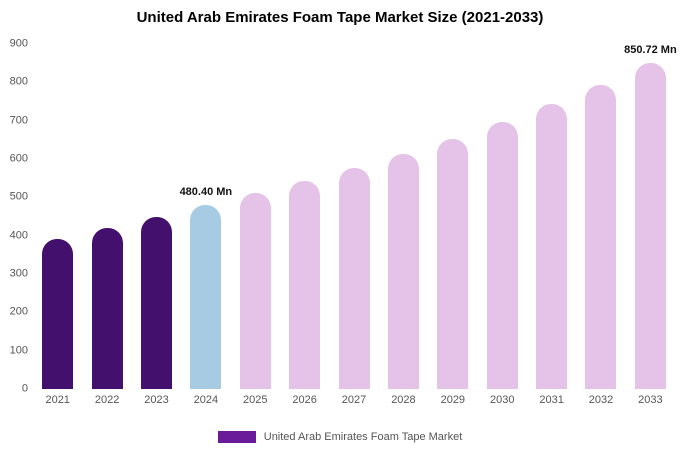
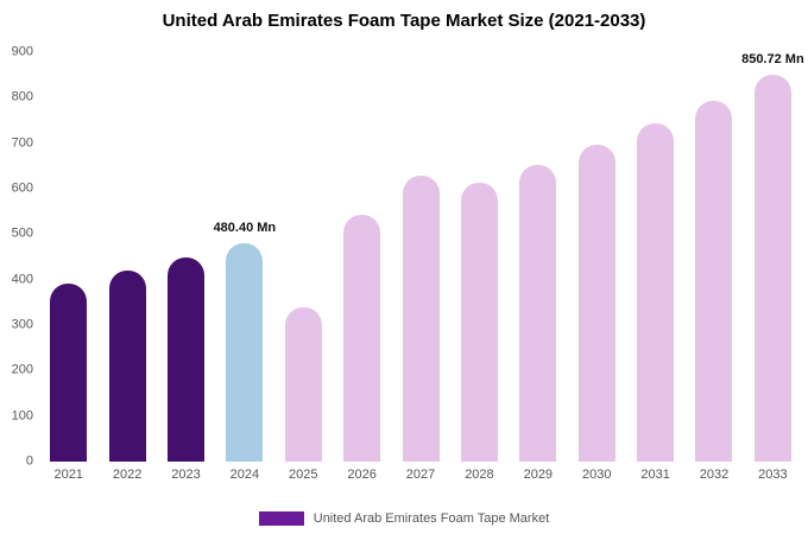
2025: 510 -> 340
2027: 580 -> 630
